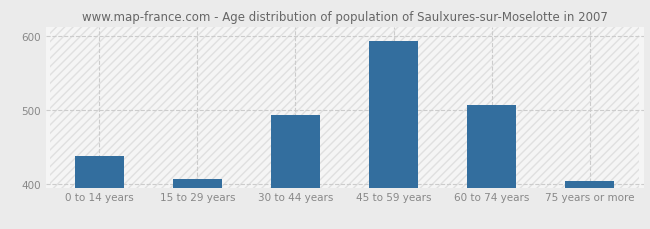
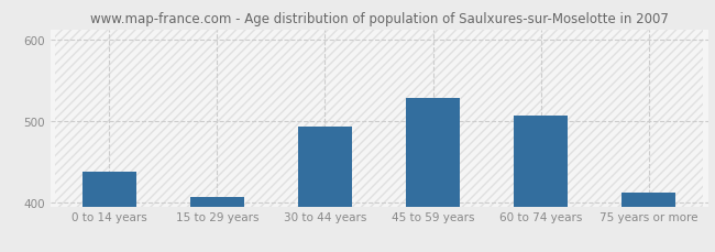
45 to 59 years: 593 -> 528
75 years or more: 404 -> 412
